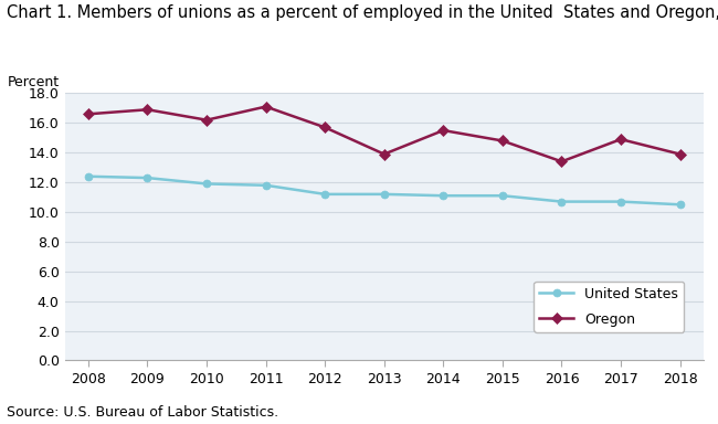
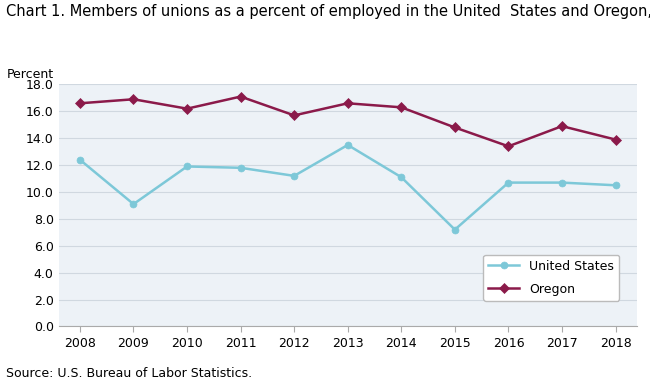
United States/2009: 12.3 -> 9.1
United States/2013: 11.2 -> 13.5
Oregon/2013: 13.9 -> 16.6
Oregon/2014: 15.5 -> 16.3
United States/2015: 11.1 -> 7.2
